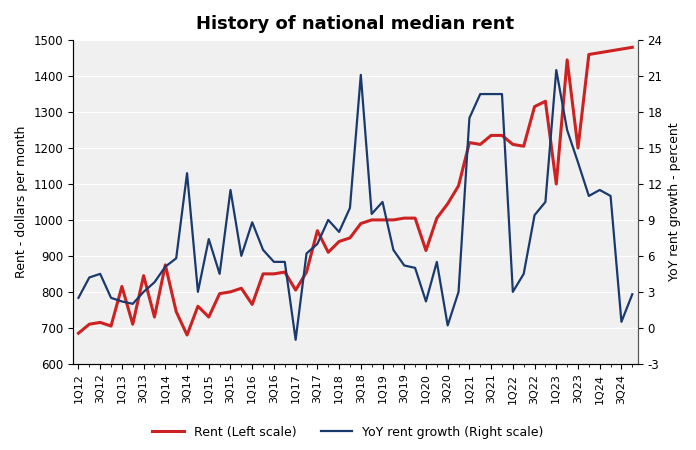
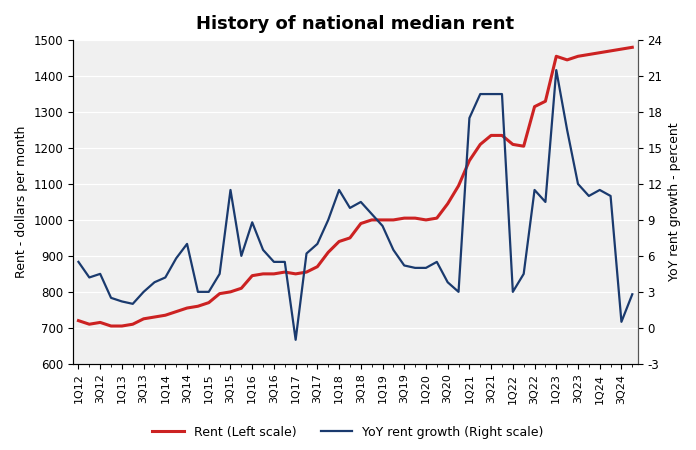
Rent (Left scale)/1Q12: 685 -> 720
YoY rent growth (Right scale)/1Q12: 2.5 -> 5.5
Rent (Left scale)/1Q13: 815 -> 705
Rent (Left scale)/3Q13: 845 -> 725
Rent (Left scale)/1Q14: 875 -> 735
YoY rent growth (Right scale)/1Q14: 5.1 -> 4.2
Rent (Left scale)/3Q14: 680 -> 755
YoY rent growth (Right scale)/3Q14: 12.9 -> 7.0
Rent (Left scale)/1Q15: 730 -> 770
YoY rent growth (Right scale)/1Q15: 7.4 -> 3.0
Rent (Left scale)/1Q16: 765 -> 845
Rent (Left scale)/1Q17: 805 -> 850
Rent (Left scale)/3Q17: 970 -> 870
YoY rent growth (Right scale)/1Q18: 8.0 -> 11.5
YoY rent growth (Right scale)/3Q18: 21.1 -> 10.5
YoY rent growth (Right scale)/1Q19: 10.5 -> 8.5
Rent (Left scale)/1Q20: 915 -> 1000
YoY rent growth (Right scale)/1Q20: 2.2 -> 5.0
YoY rent growth (Right scale)/3Q20: 0.2 -> 3.8
Rent (Left scale)/1Q21: 1215 -> 1165
YoY rent growth (Right scale)/3Q22: 9.4 -> 11.5
Rent (Left scale)/1Q23: 1100 -> 1455
Rent (Left scale)/3Q23: 1200 -> 1455
YoY rent growth (Right scale)/3Q23: 13.8 -> 12.0
